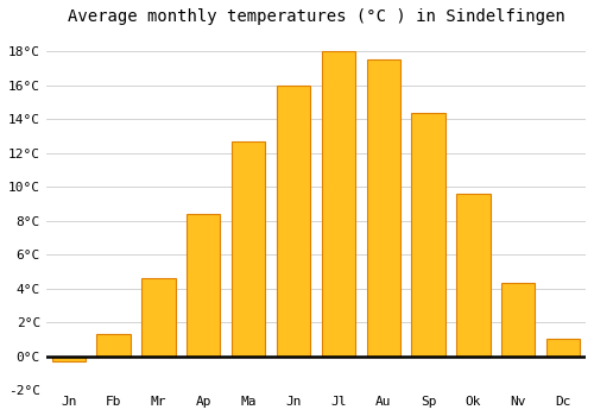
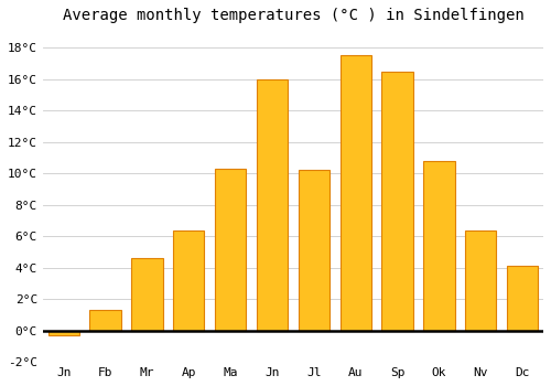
Ap: 8.4°C -> 6.4°C
Ma: 12.7°C -> 10.3°C
Jl: 18.0°C -> 10.2°C
Sp: 14.4°C -> 16.5°C
Ok: 9.6°C -> 10.8°C
Nv: 4.3°C -> 6.4°C
Dc: 1.0°C -> 4.1°C
